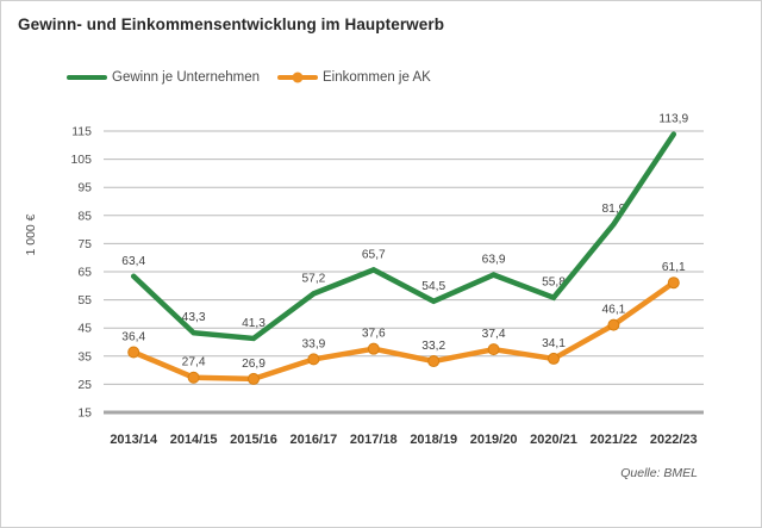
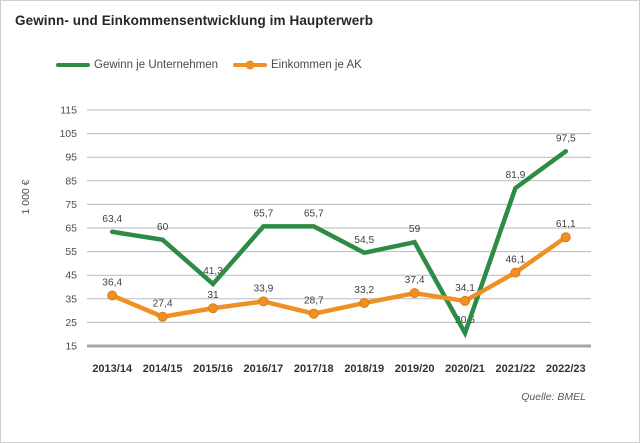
Gewinn je Unternehmen/2014/15: 43,3 -> 60
Einkommen je AK/2015/16: 26,9 -> 31
Gewinn je Unternehmen/2016/17: 57,2 -> 65,7
Einkommen je AK/2017/18: 37,6 -> 28,7
Gewinn je Unternehmen/2019/20: 63,9 -> 59
Gewinn je Unternehmen/2020/21: 55,8 -> 20,5
Gewinn je Unternehmen/2022/23: 113,9 -> 97,5
